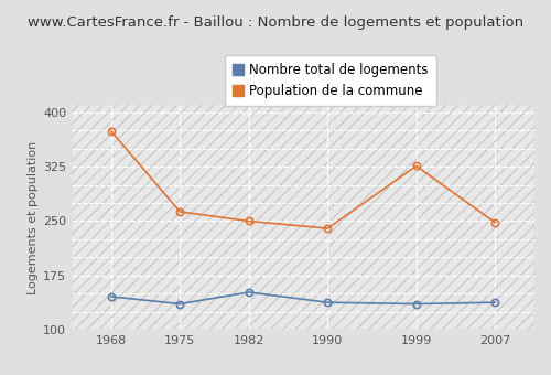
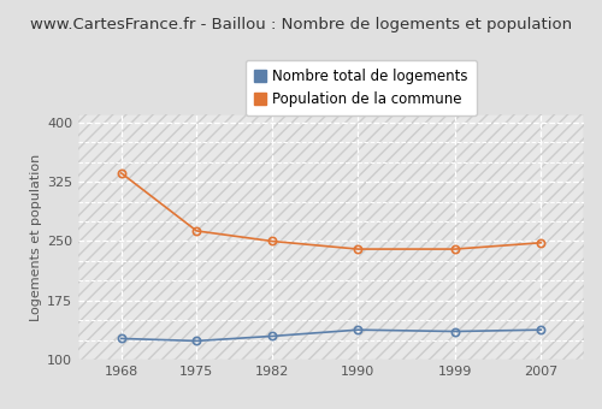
Nombre total de logements/1968: 146 -> 127
Population de la commune/1968: 374 -> 336
Nombre total de logements/1975: 136 -> 124
Nombre total de logements/1982: 152 -> 130
Population de la commune/1999: 326 -> 240
